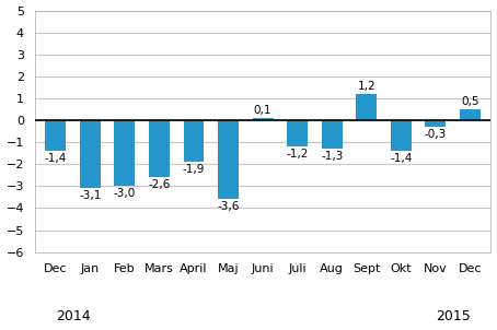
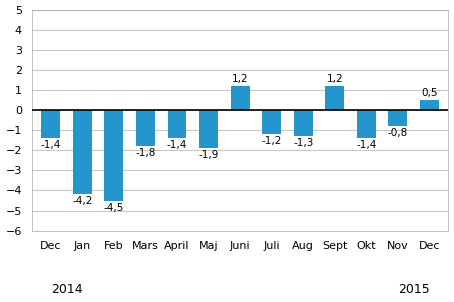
Jan: -3,1 -> -4,2
Feb: -3,0 -> -4,5
Mars: -2,6 -> -1,8
April: -1,9 -> -1,4
Maj: -3,6 -> -1,9
Juni: 0,1 -> 1,2
Nov: -0,3 -> -0,8
